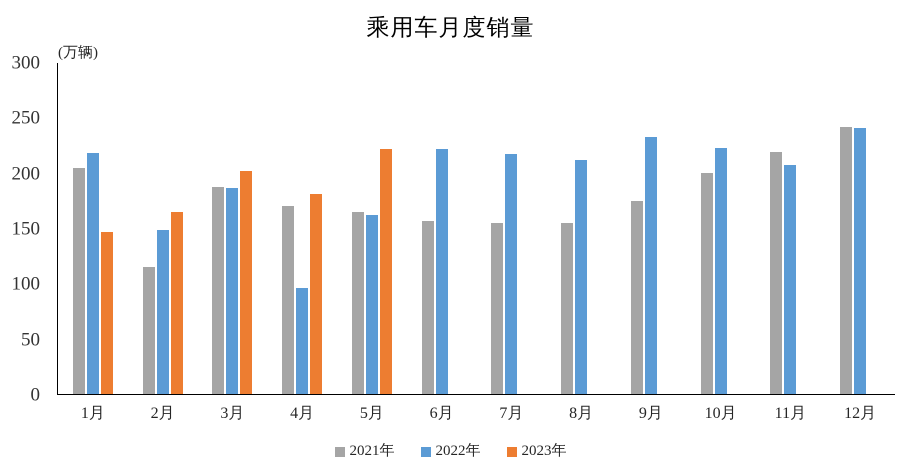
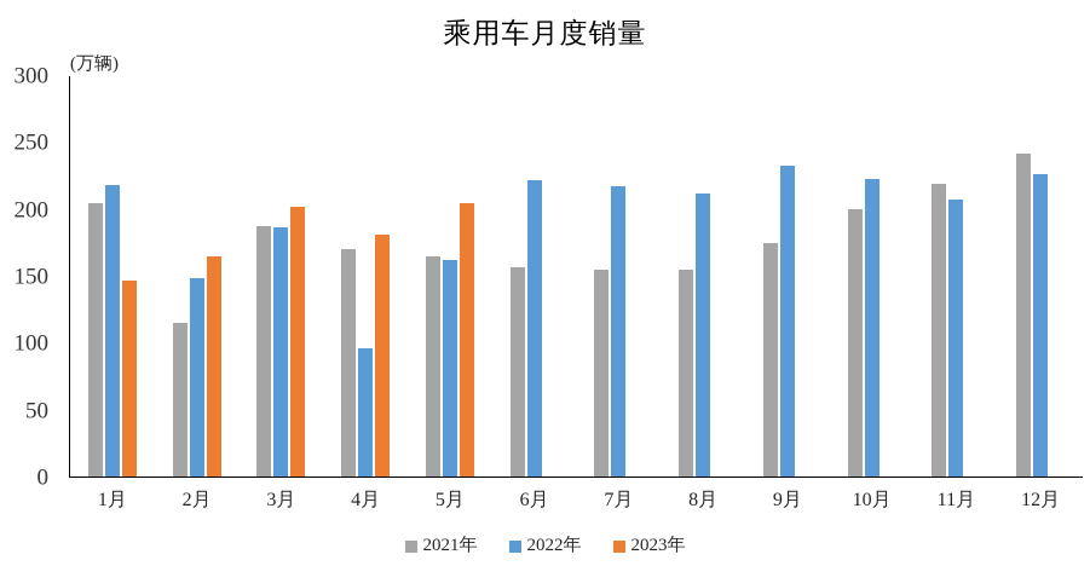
2023年/5月: 222 -> 205
2022年/12月: 241 -> 226
